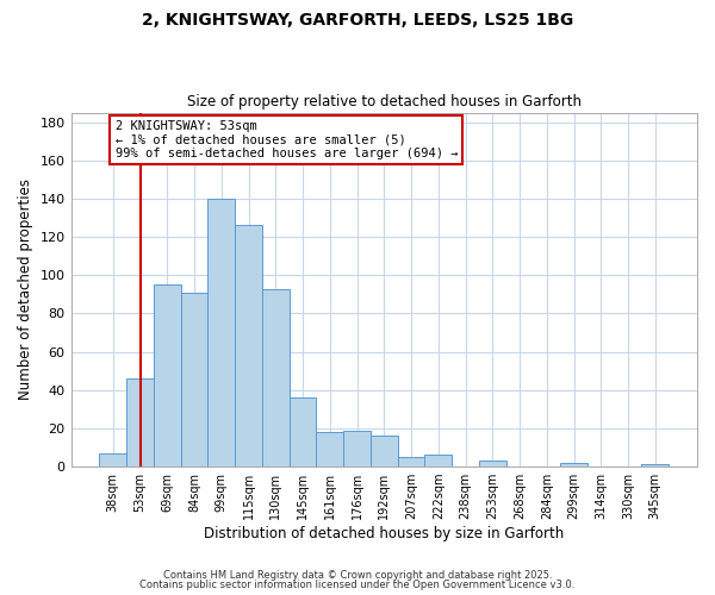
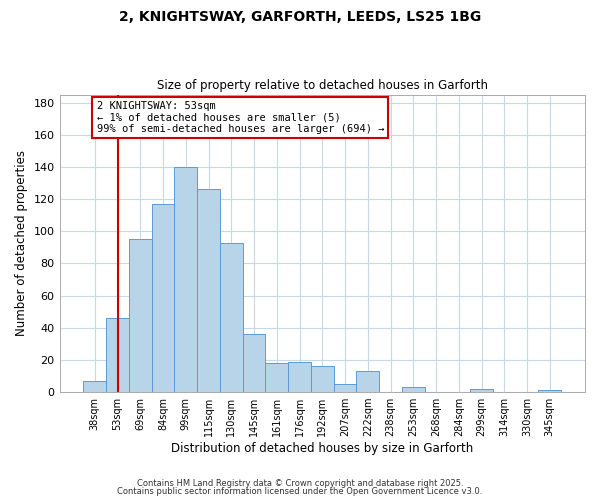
84sqm: 91 -> 117
222sqm: 6 -> 13
